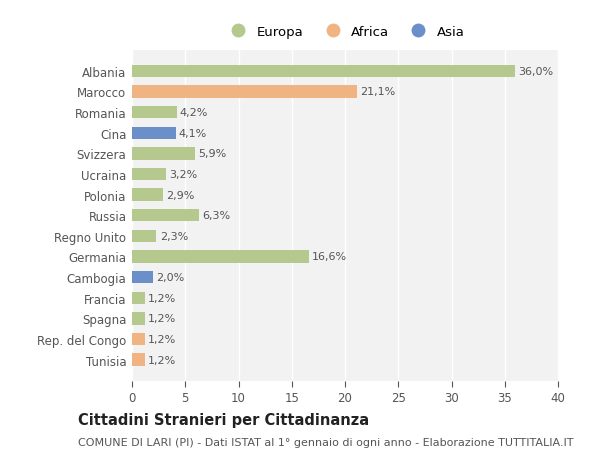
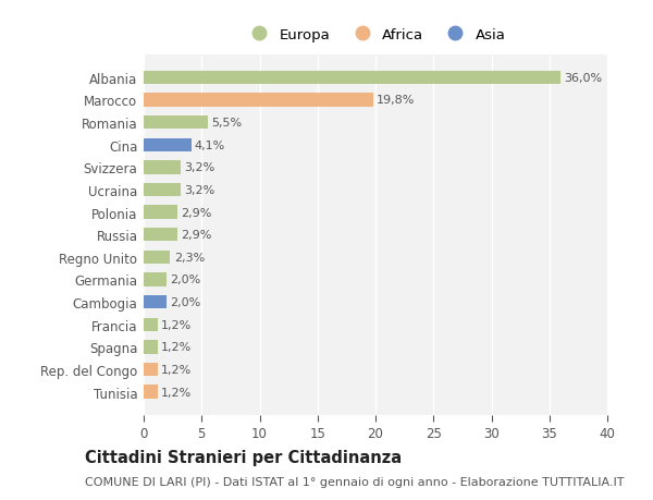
Marocco: 21,1% -> 19,8%
Romania: 4,2% -> 5,5%
Svizzera: 5,9% -> 3,2%
Russia: 6,3% -> 2,9%
Germania: 16,6% -> 2,0%
